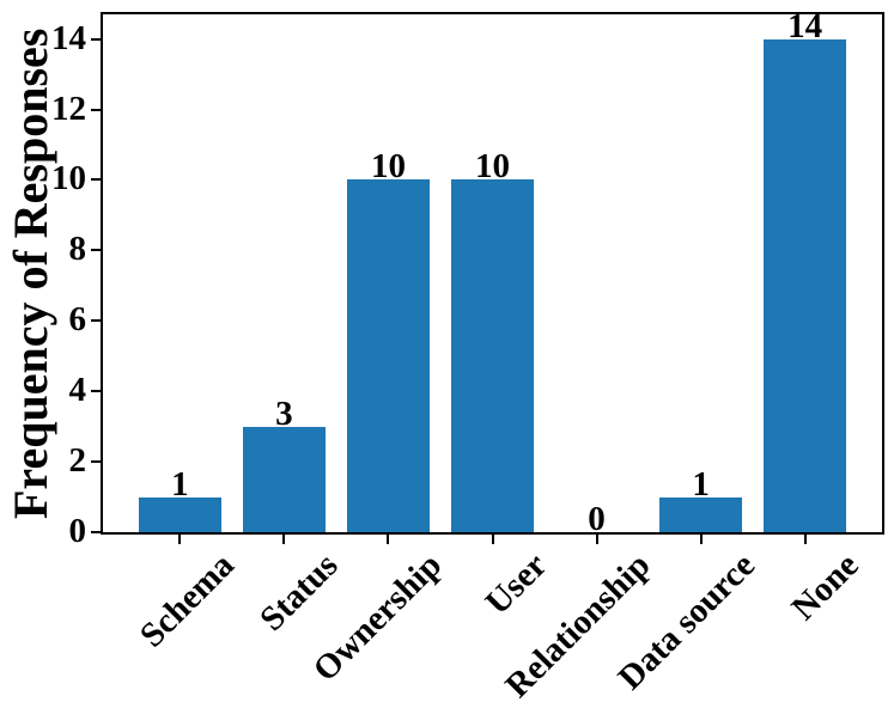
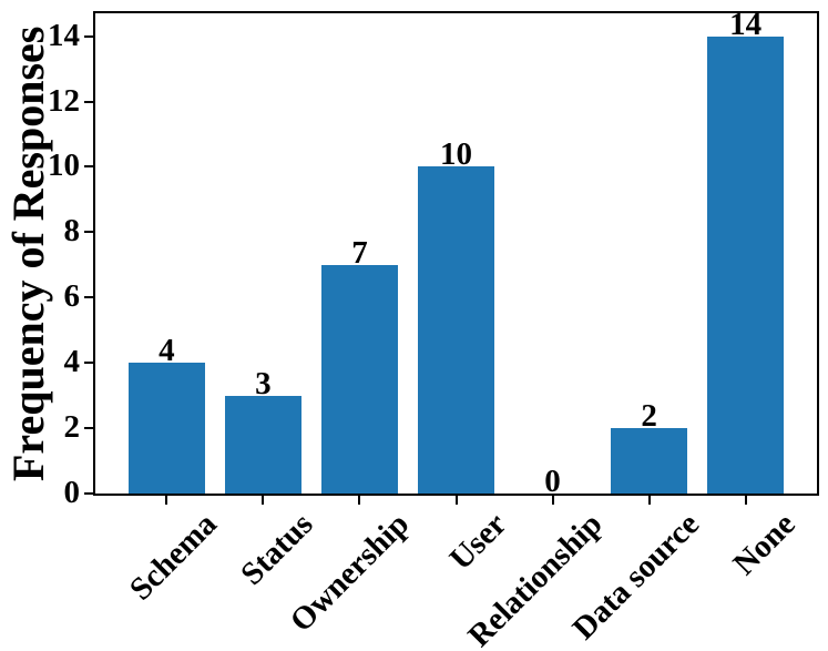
Schema: 1 -> 4
Ownership: 10 -> 7
Data source: 1 -> 2
